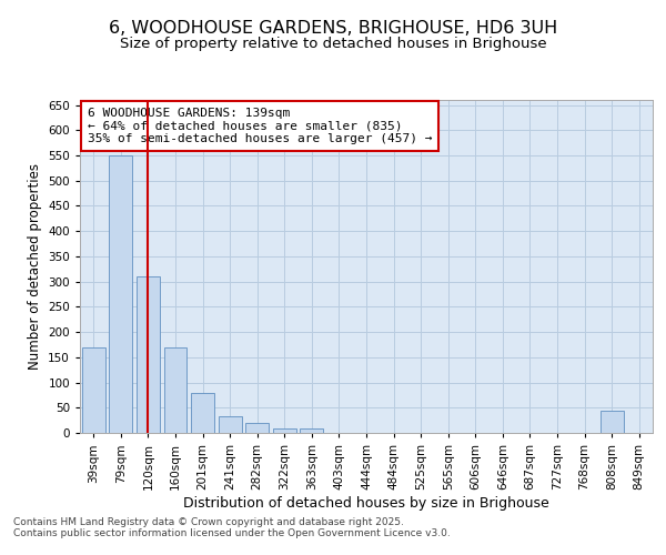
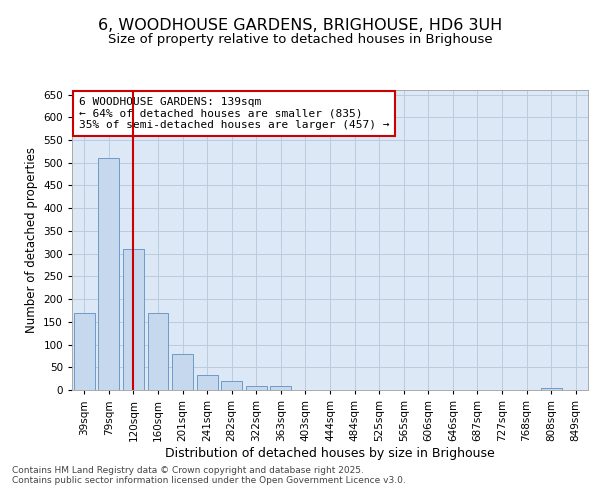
79sqm: 550 -> 510
808sqm: 45 -> 5
